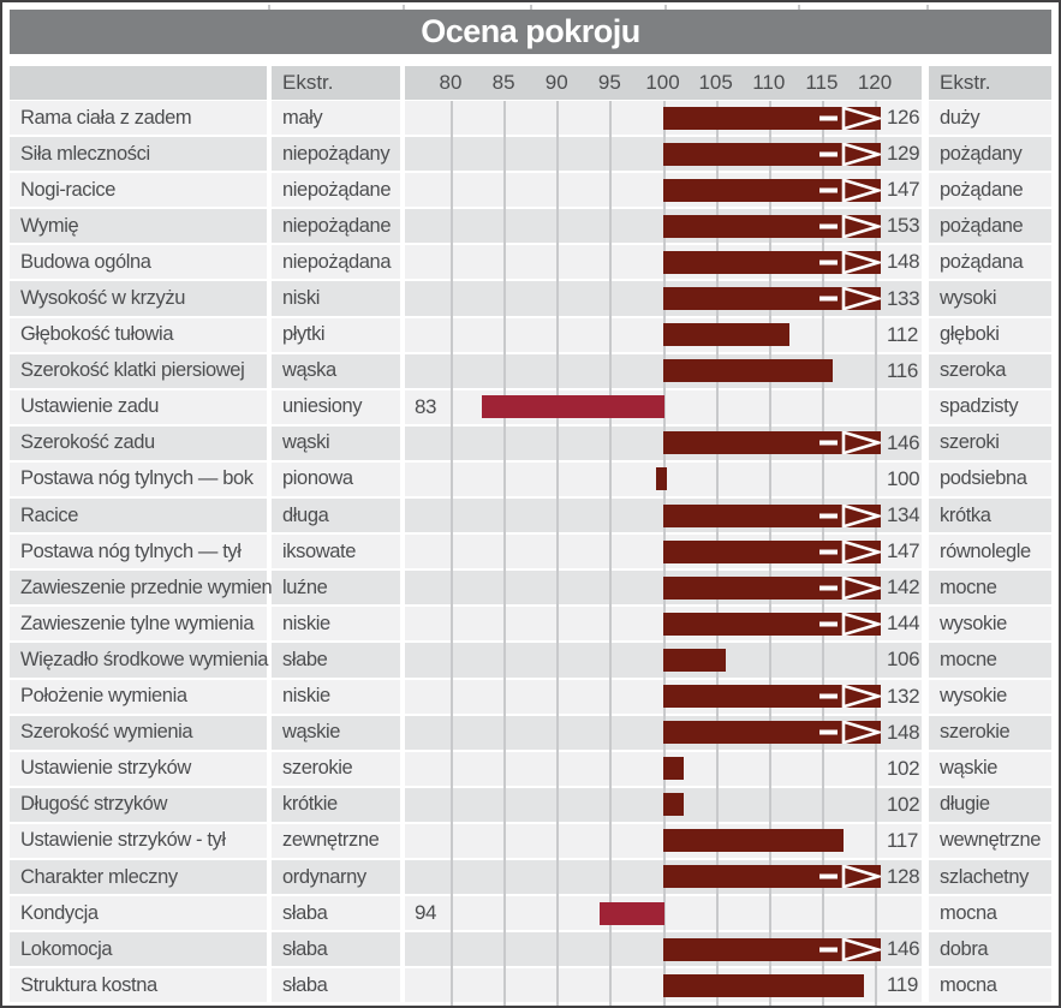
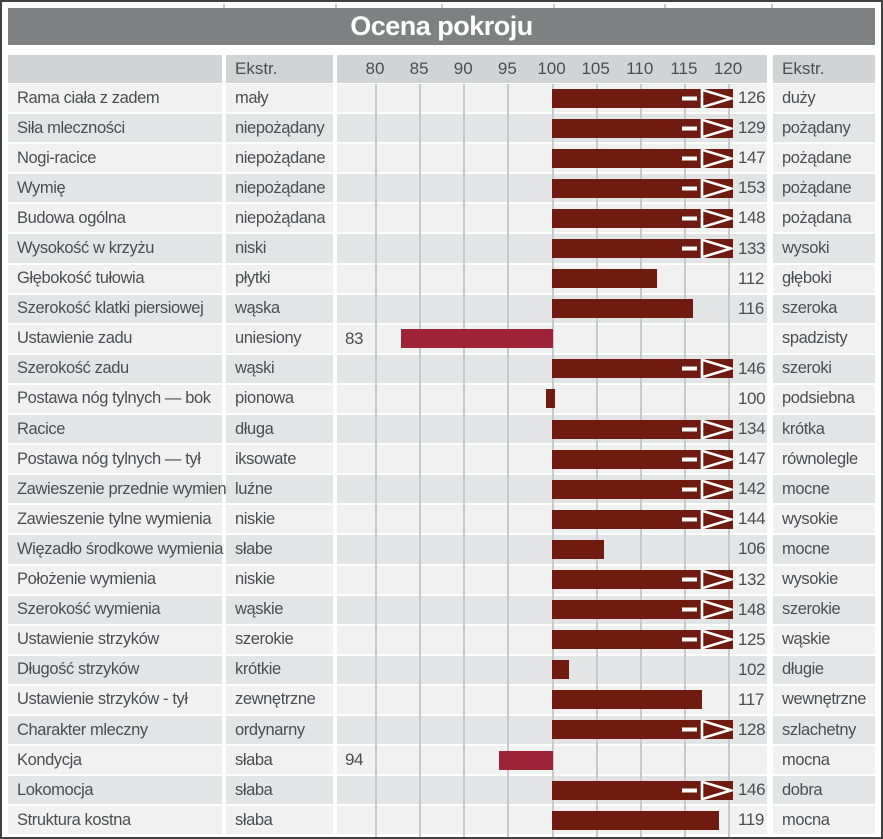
Ustawienie strzyków: 102 -> 125
